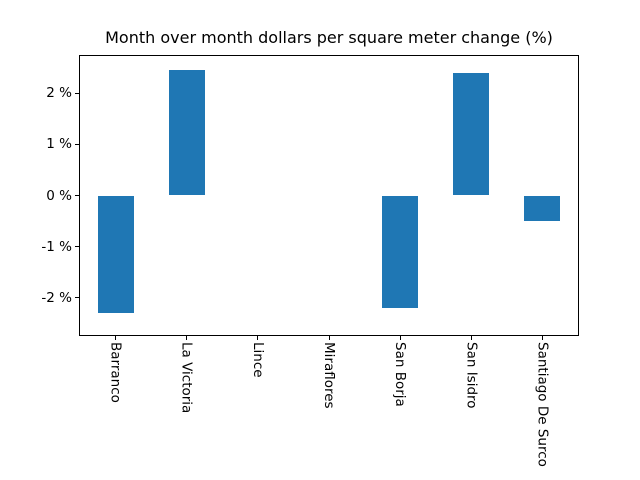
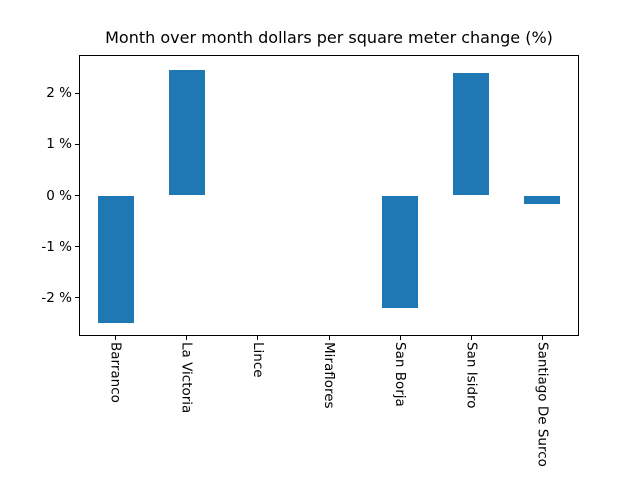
Barranco: -2.3% -> -2.5%
Santiago De Surco: -0.5% -> -0.2%
